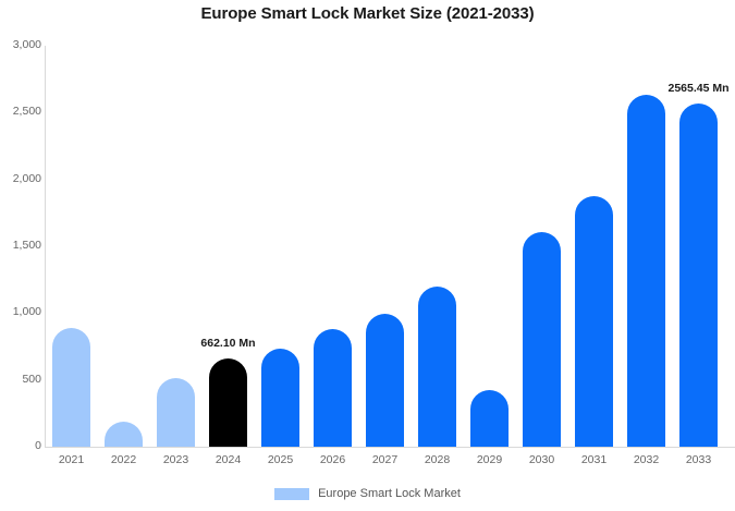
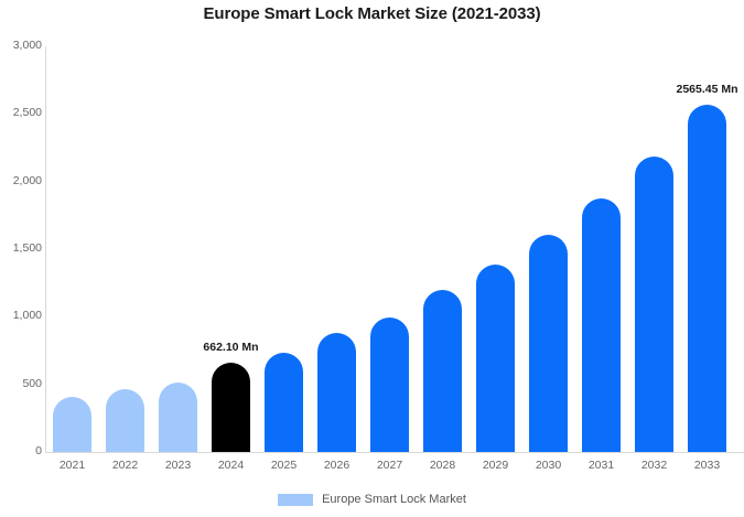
2021: 890 -> 410
2022: 190 -> 460
2029: 420 -> 1390
2032: 2630 -> 2180
